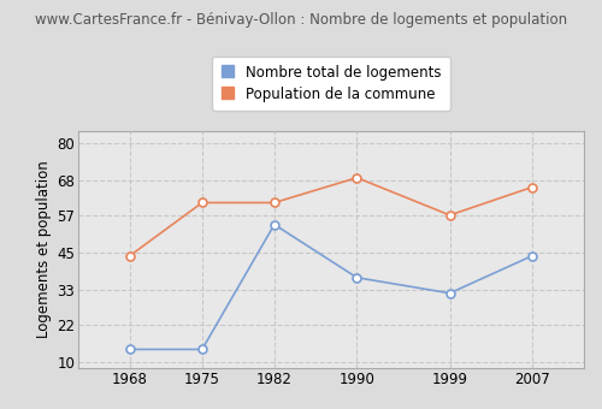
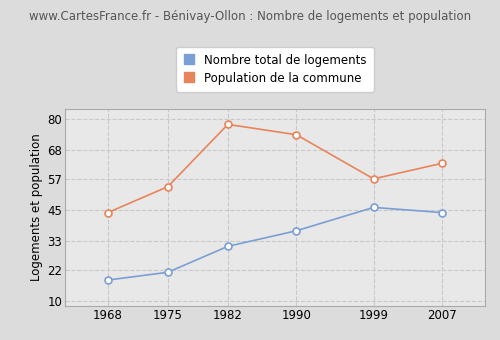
Nombre total de logements/1968: 14 -> 18
Nombre total de logements/1975: 14 -> 21
Population de la commune/1975: 61 -> 54
Nombre total de logements/1982: 54 -> 31
Population de la commune/1982: 61 -> 78
Population de la commune/1990: 69 -> 74
Nombre total de logements/1999: 32 -> 46
Population de la commune/2007: 66 -> 63
